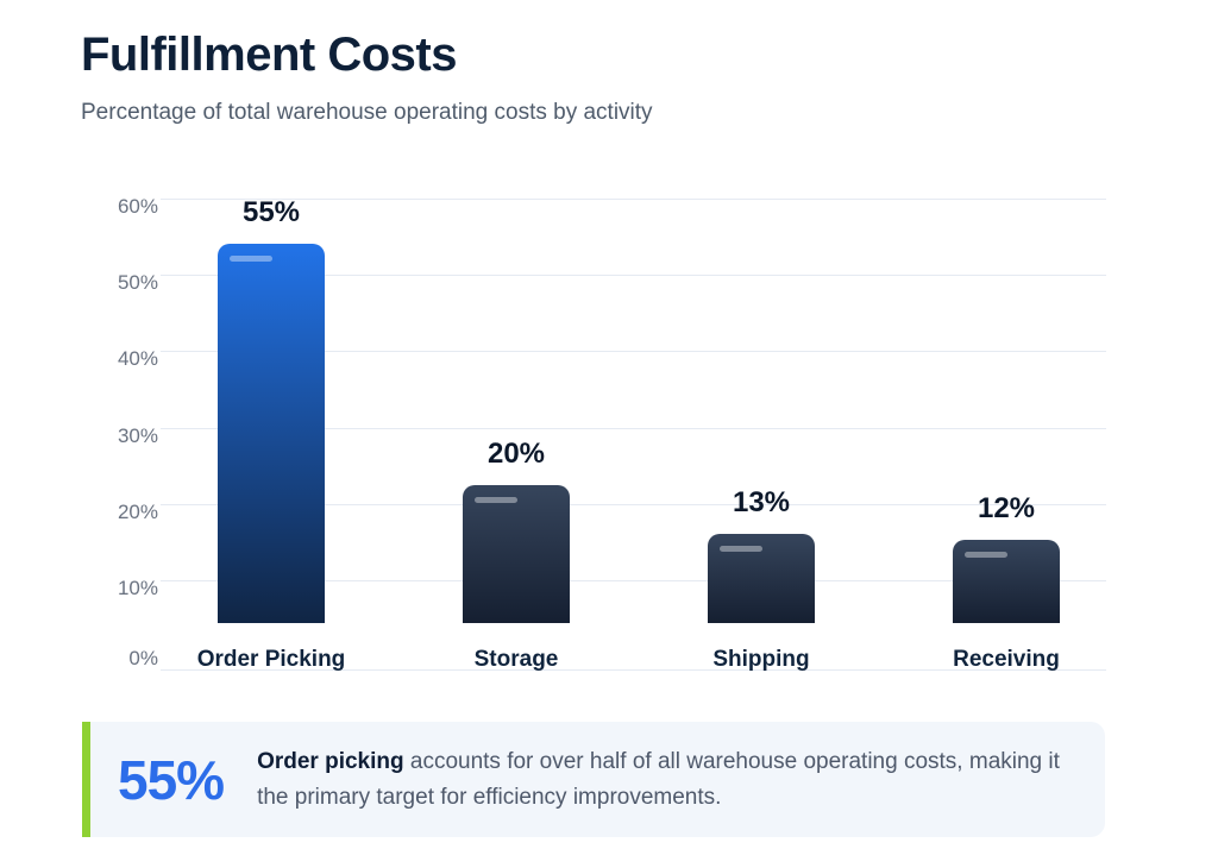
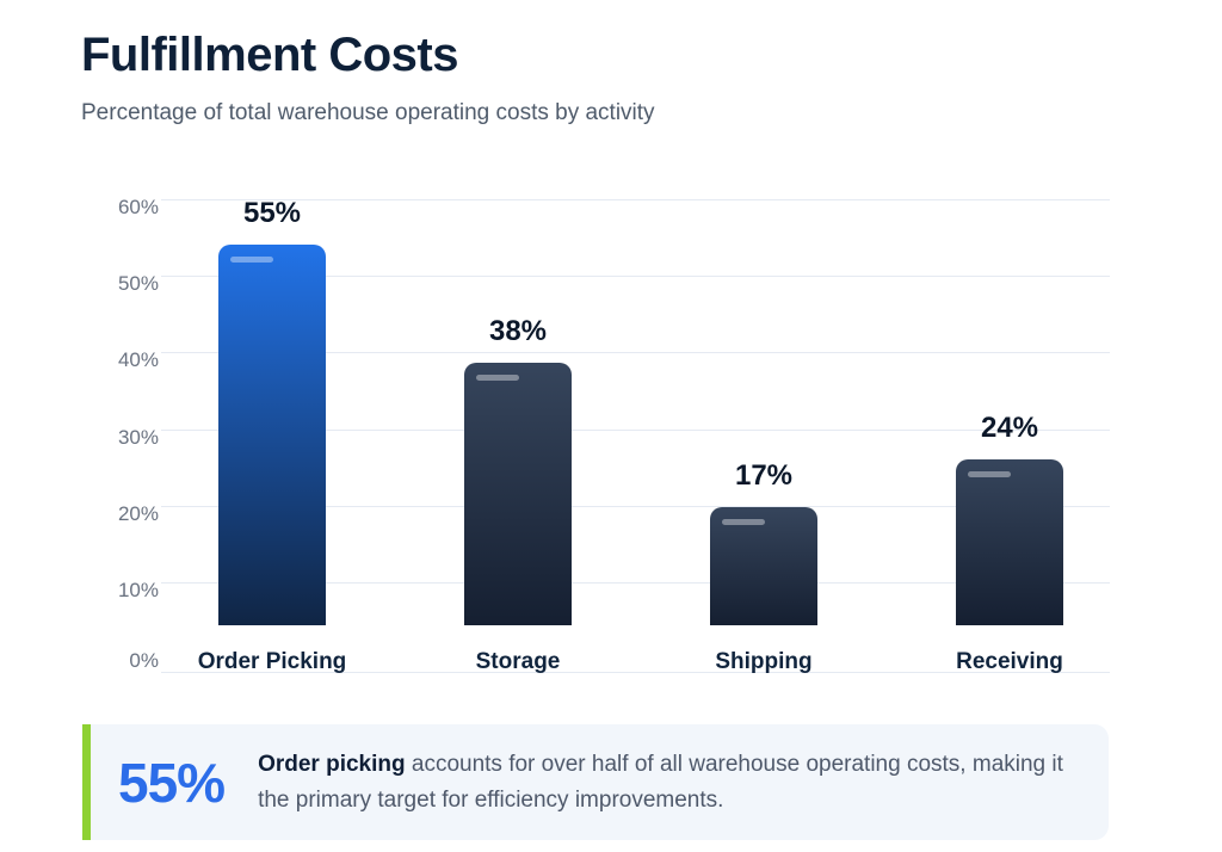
Storage: 20% -> 38%
Shipping: 13% -> 17%
Receiving: 12% -> 24%
